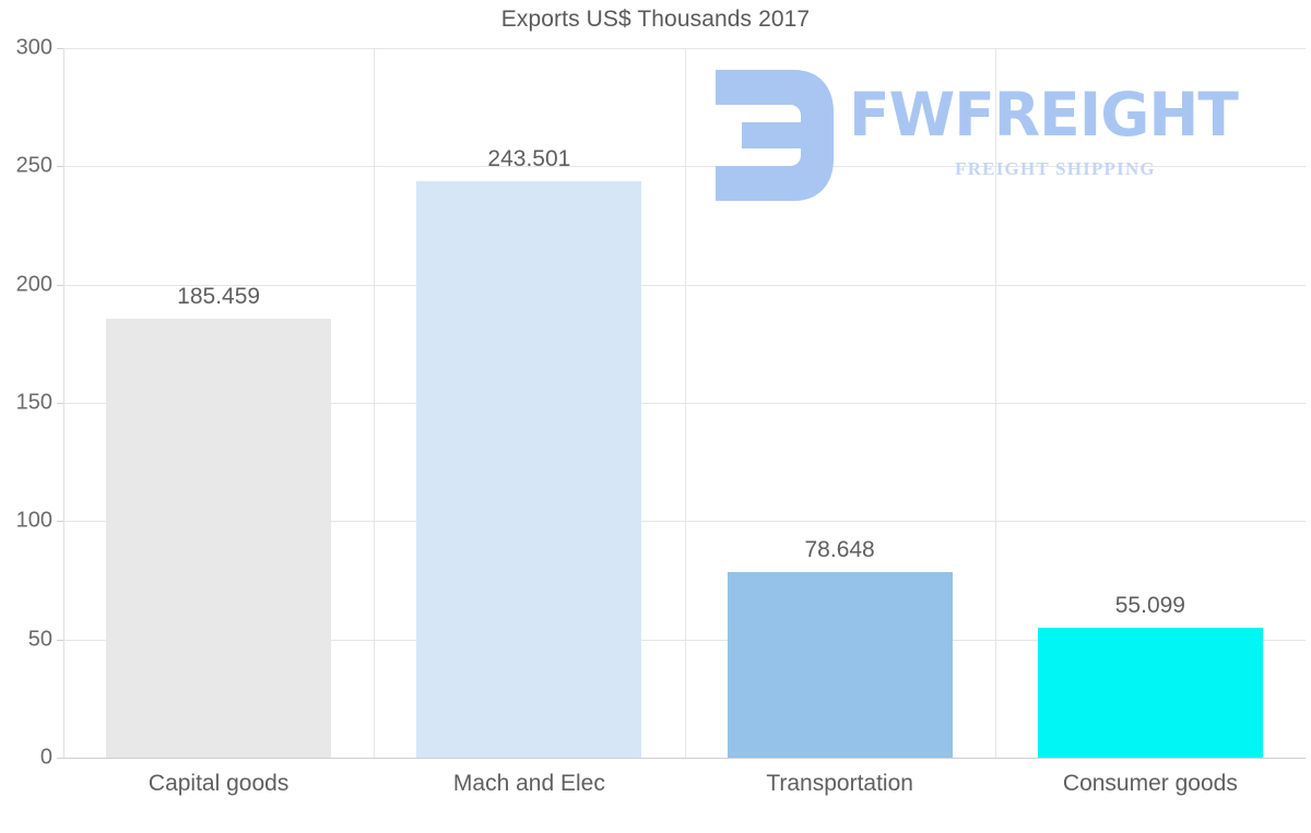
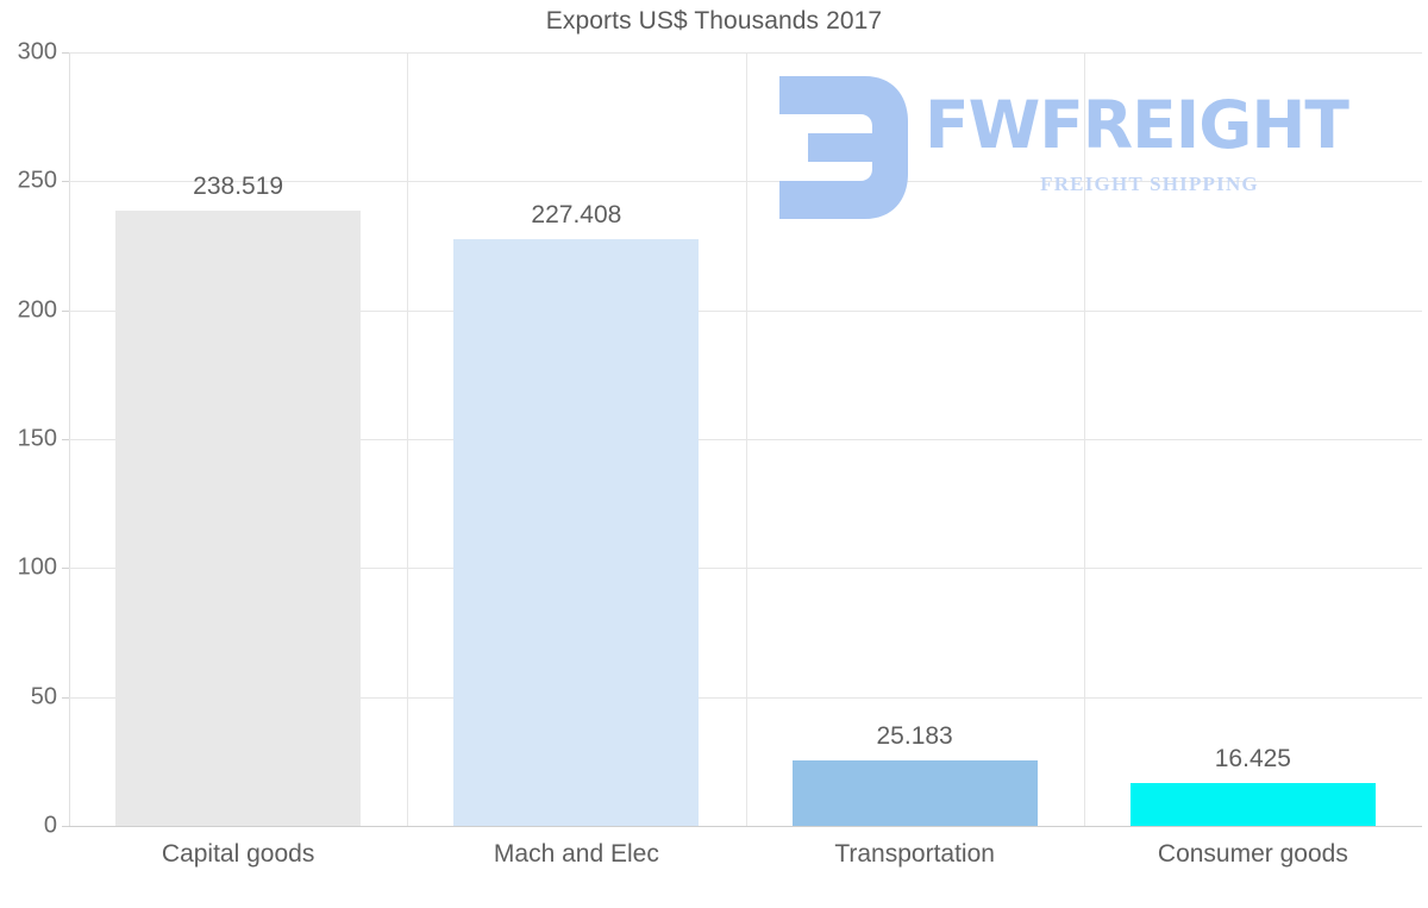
Capital goods: 185.459 -> 238.519
Mach and Elec: 243.501 -> 227.408
Transportation: 78.648 -> 25.183
Consumer goods: 55.099 -> 16.425
